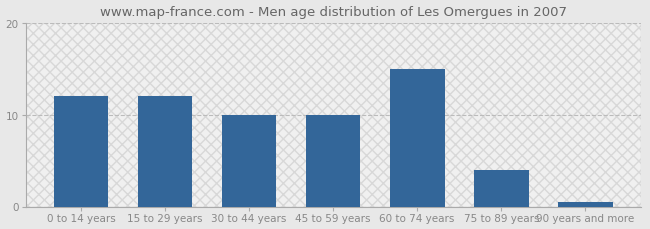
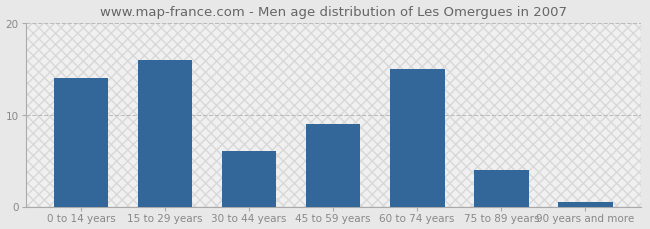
0 to 14 years: 12.0 -> 14.0
15 to 29 years: 12.0 -> 16.0
30 to 44 years: 10.0 -> 6.0
45 to 59 years: 10.0 -> 9.0
